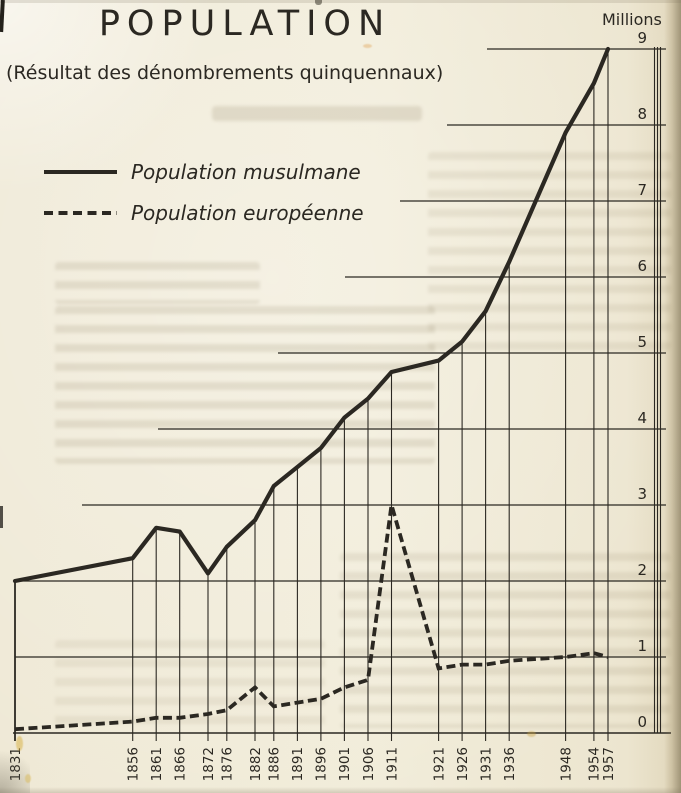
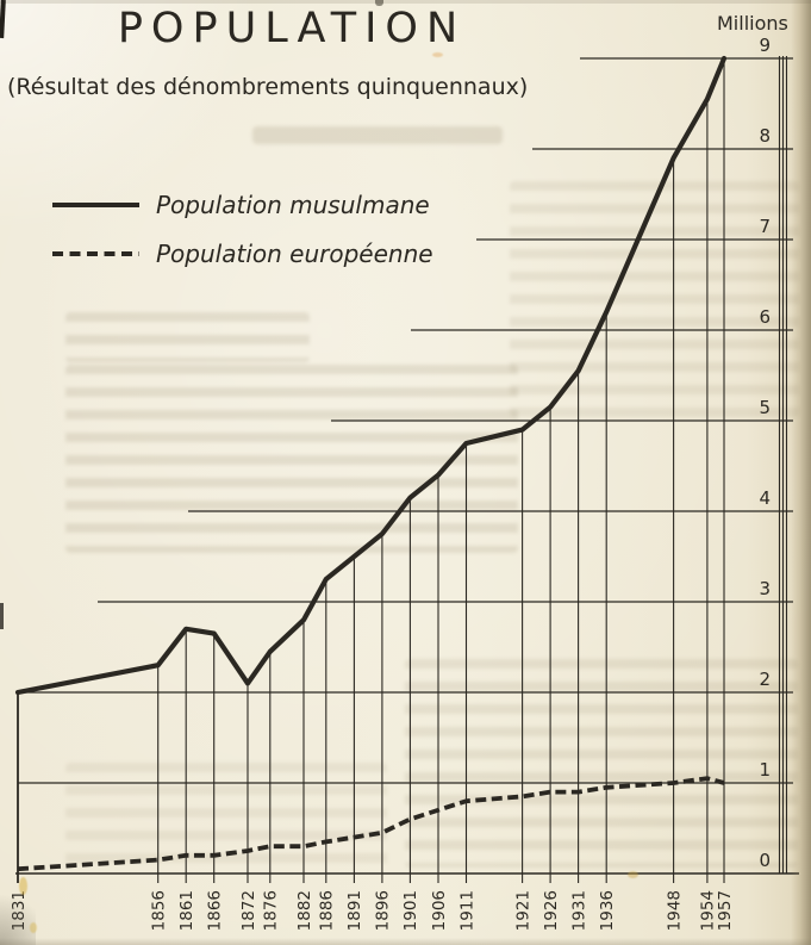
Population européenne/1882: 0.6 -> 0.3
Population européenne/1911: 3.0 -> 0.8
